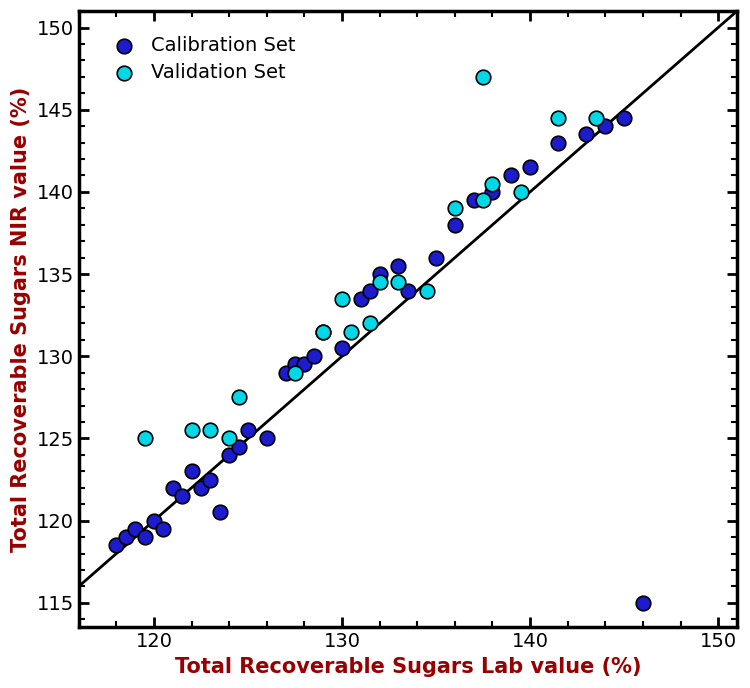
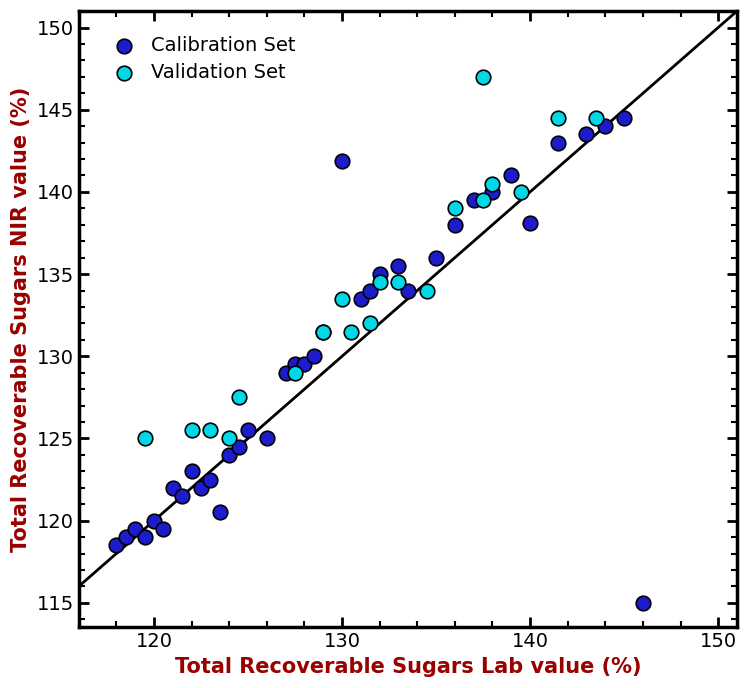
Calibration Set/130: 130.5 -> 141.9
Calibration Set/140: 141.5 -> 138.1
